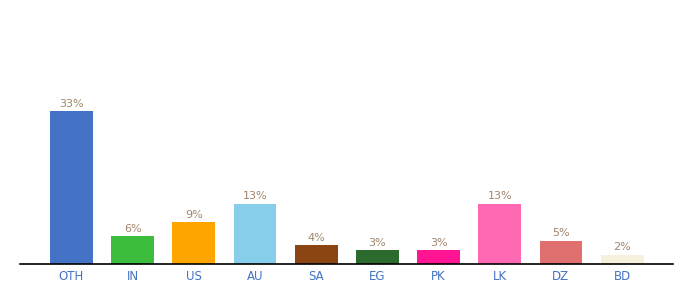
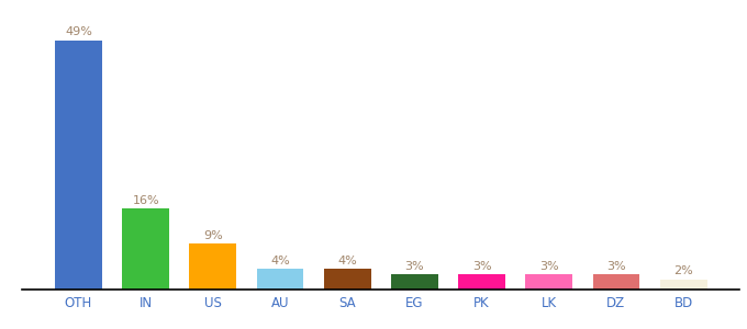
OTH: 33% -> 49%
IN: 6% -> 16%
AU: 13% -> 4%
LK: 13% -> 3%
DZ: 5% -> 3%
